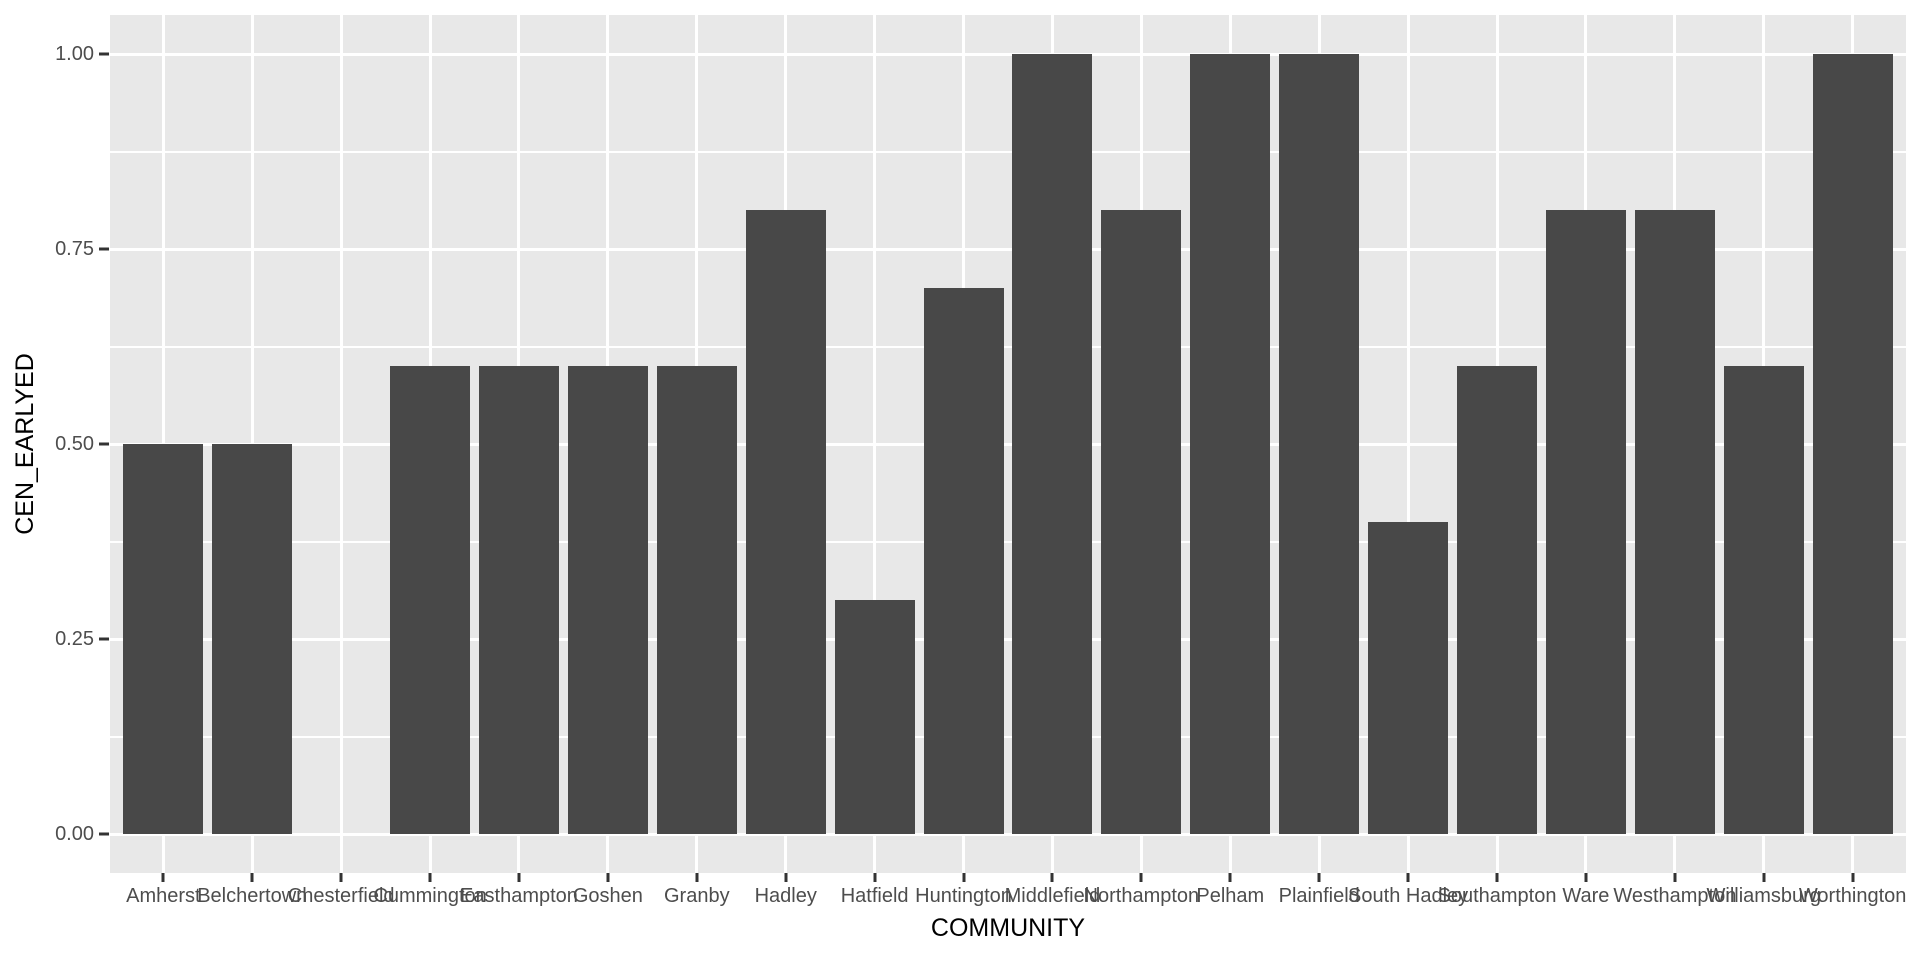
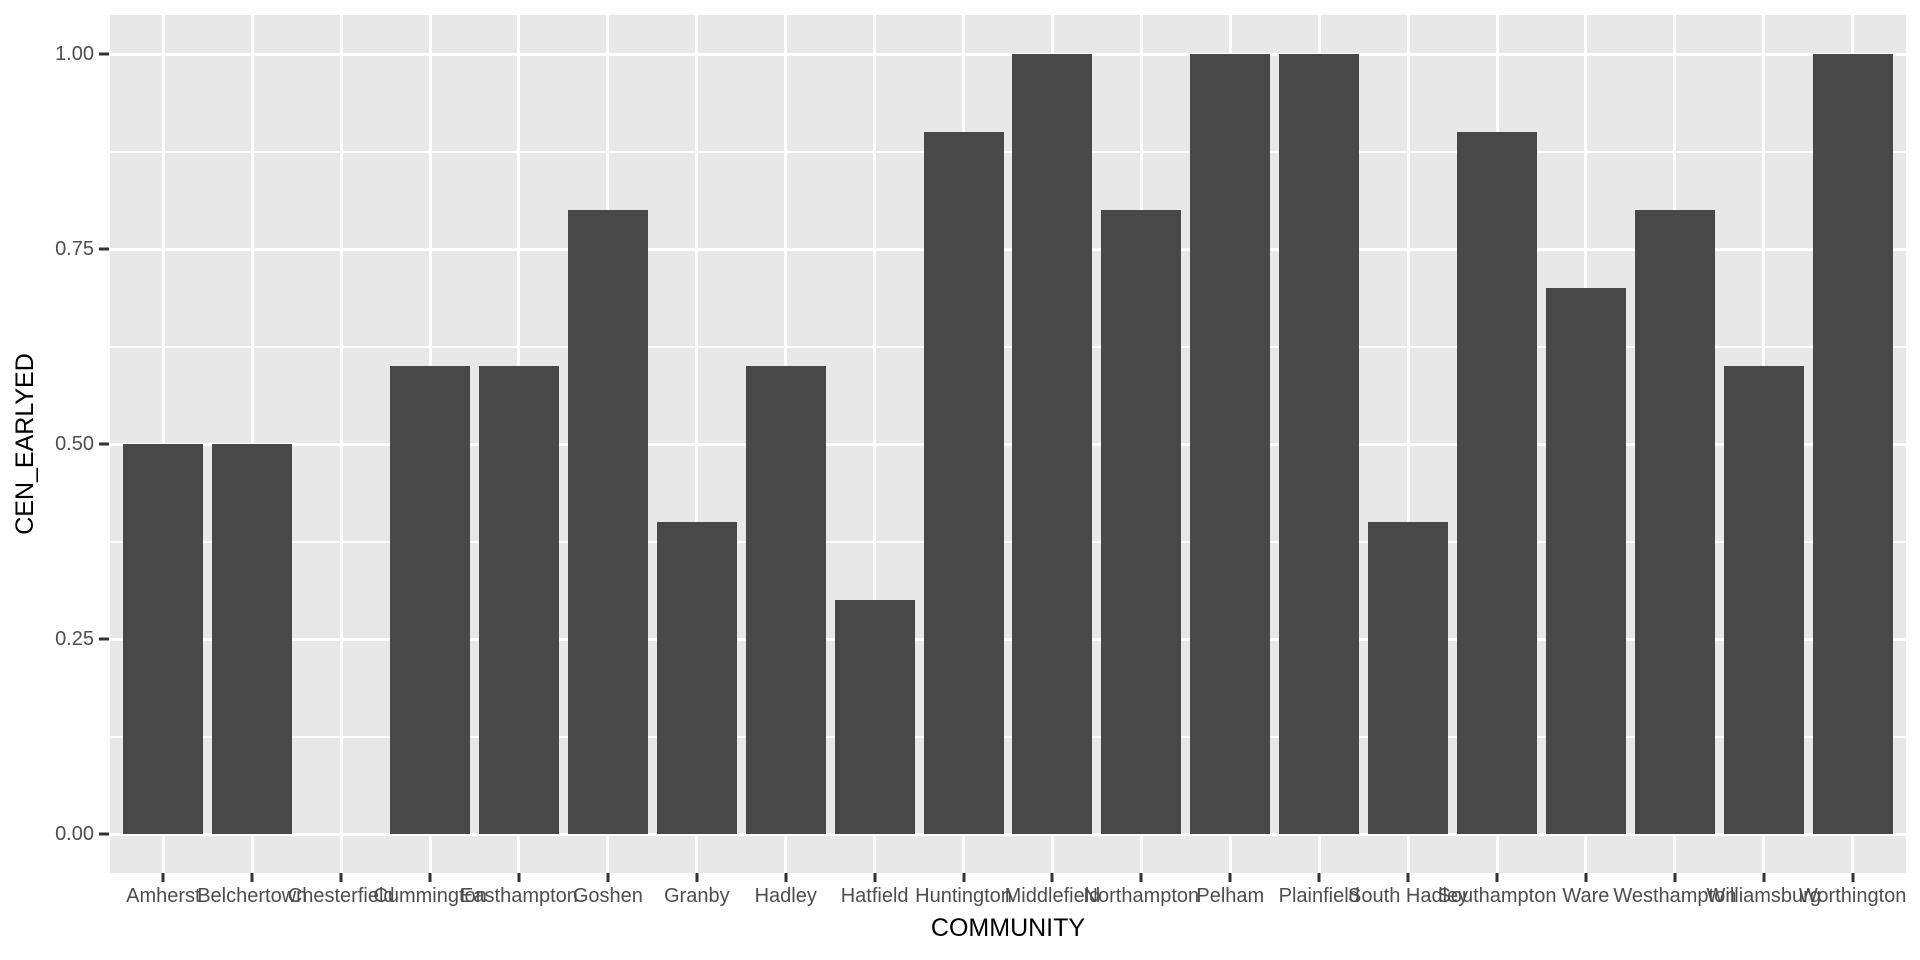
Goshen: 0.6 -> 0.8
Granby: 0.6 -> 0.4
Hadley: 0.8 -> 0.6
Huntington: 0.7 -> 0.9
Southampton: 0.6 -> 0.9
Ware: 0.8 -> 0.7
